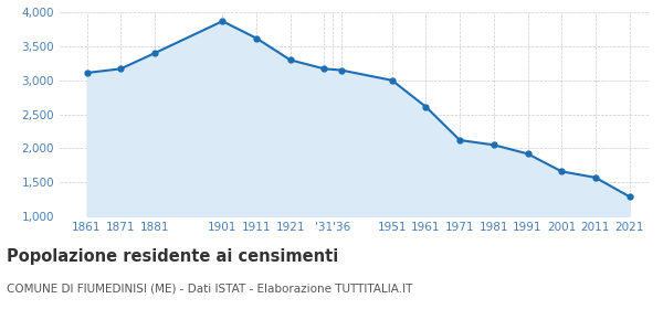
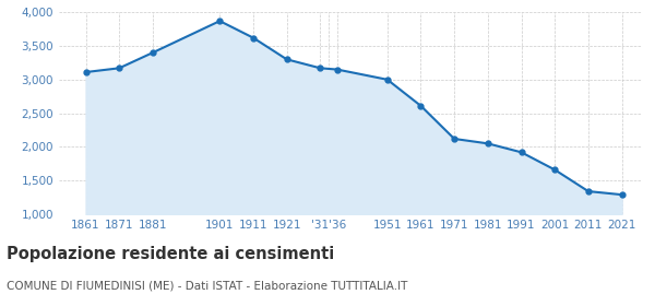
2011: 1,570 -> 1,340
